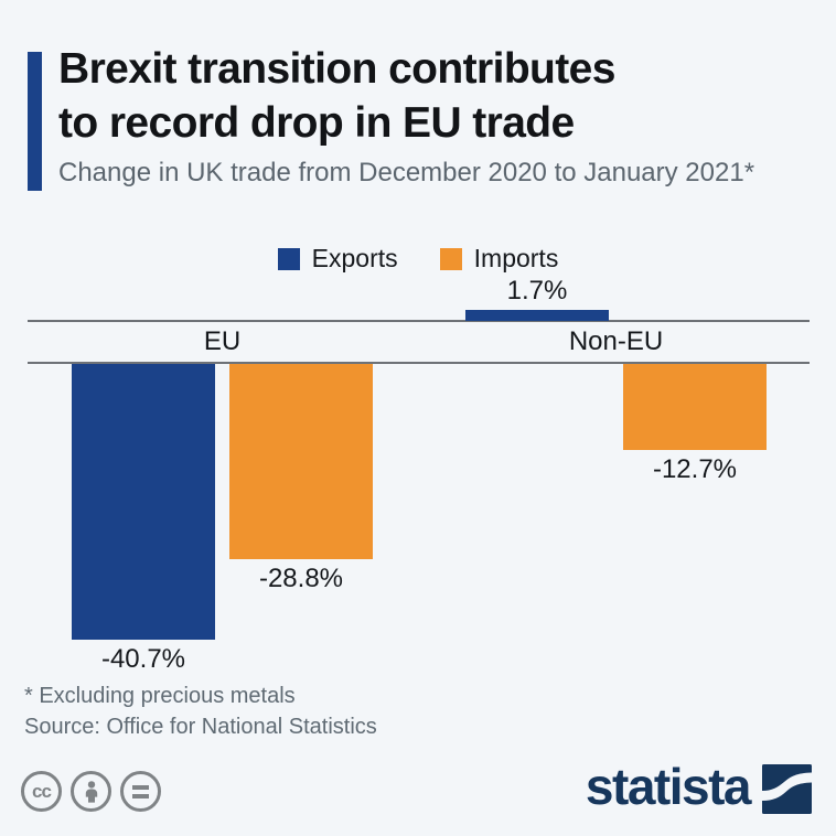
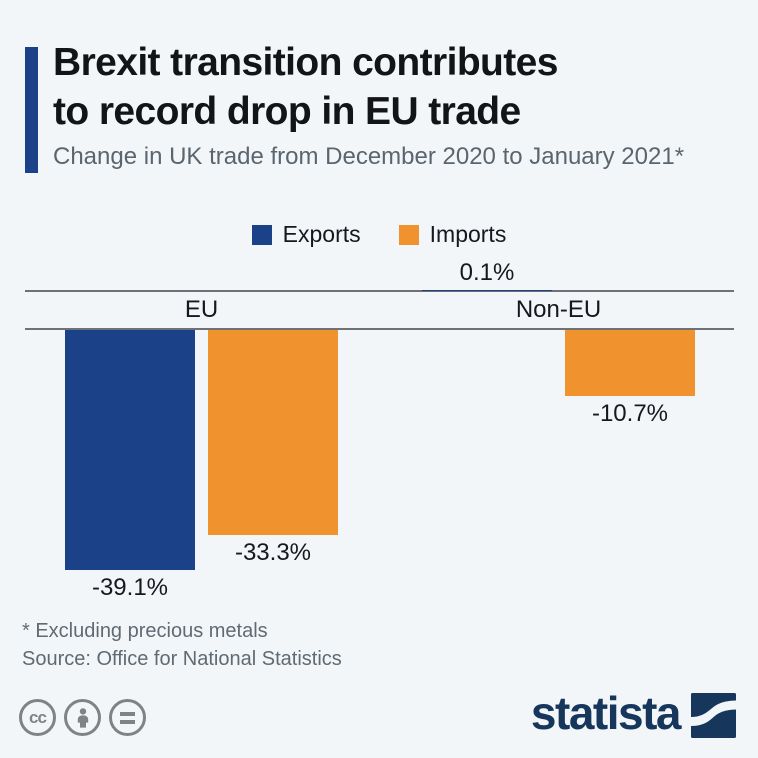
Exports/EU: -40.7% -> -39.1%
Imports/EU: -28.8% -> -33.3%
Exports/Non-EU: 1.7% -> 0.1%
Imports/Non-EU: -12.7% -> -10.7%
